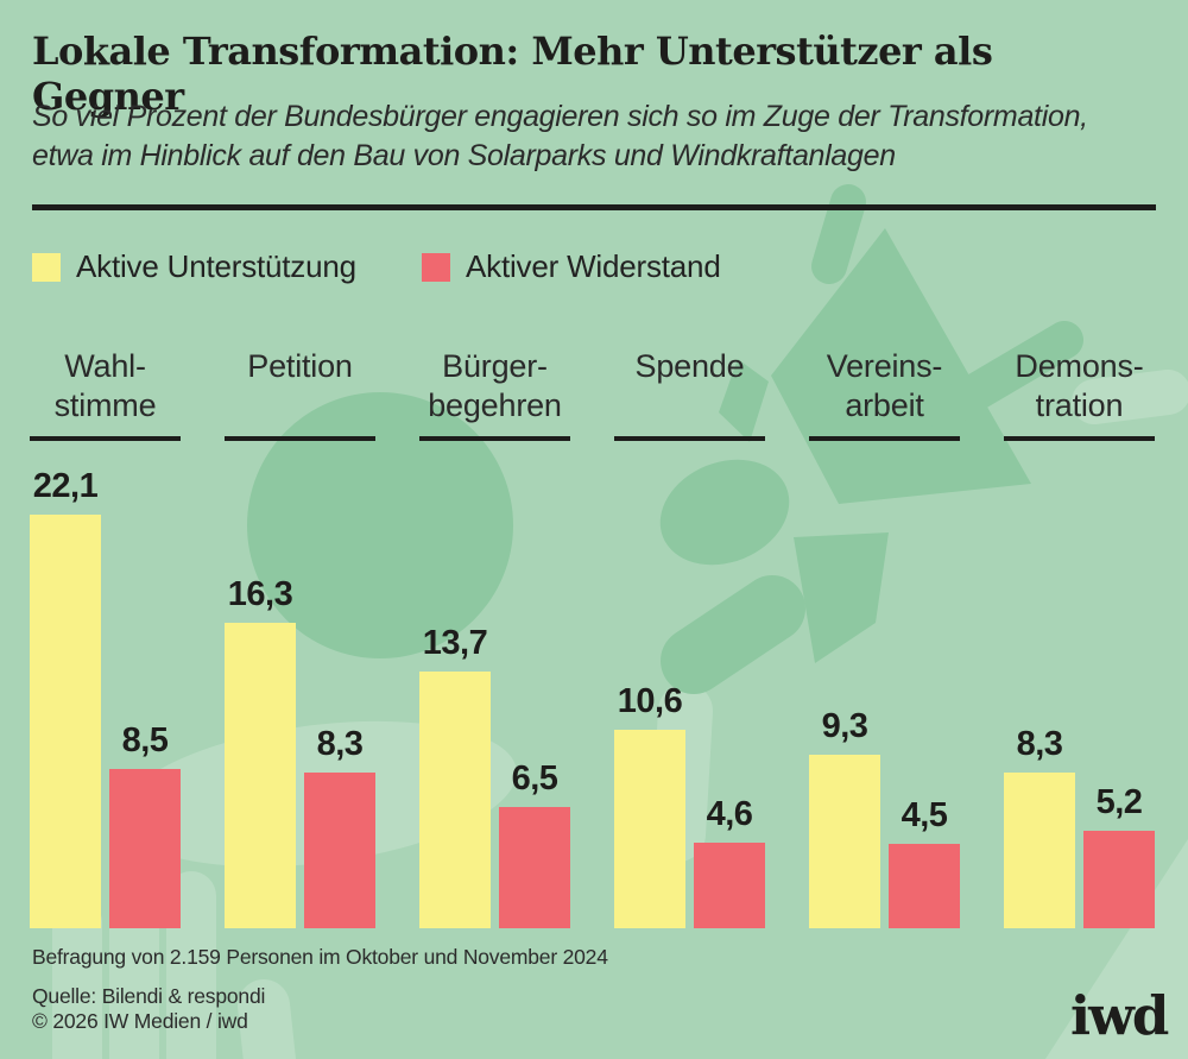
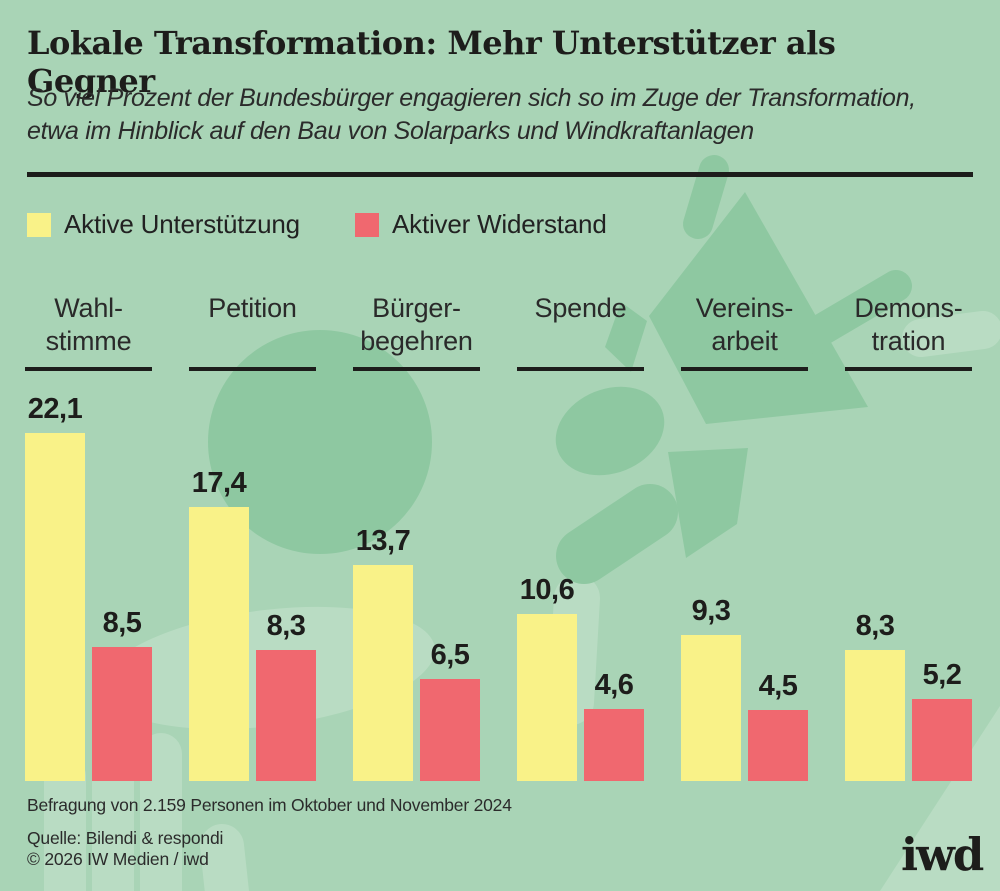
Aktive Unterstützung/Petition: 16,3 -> 17,4
